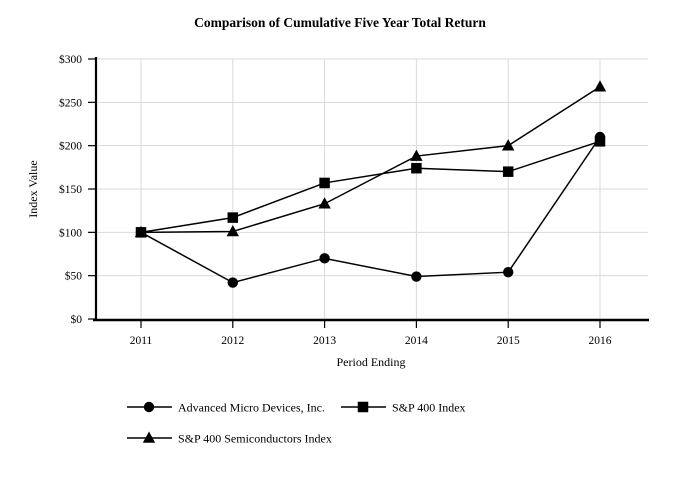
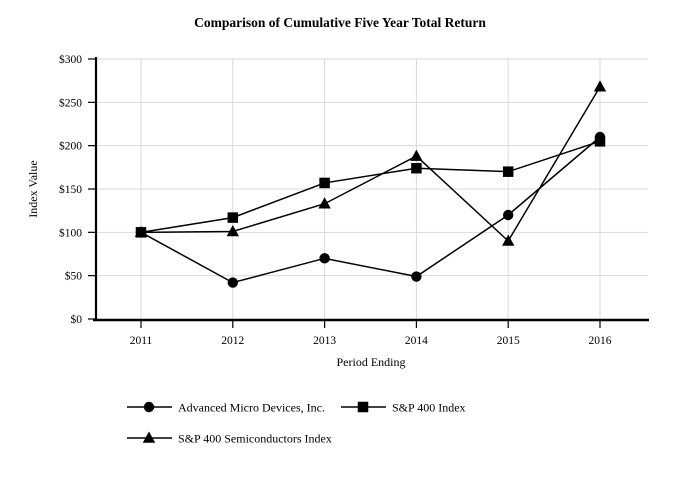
Advanced Micro Devices, Inc./2015: $50 -> $120
S&P 400 Semiconductors Index/2015: $200 -> $90
